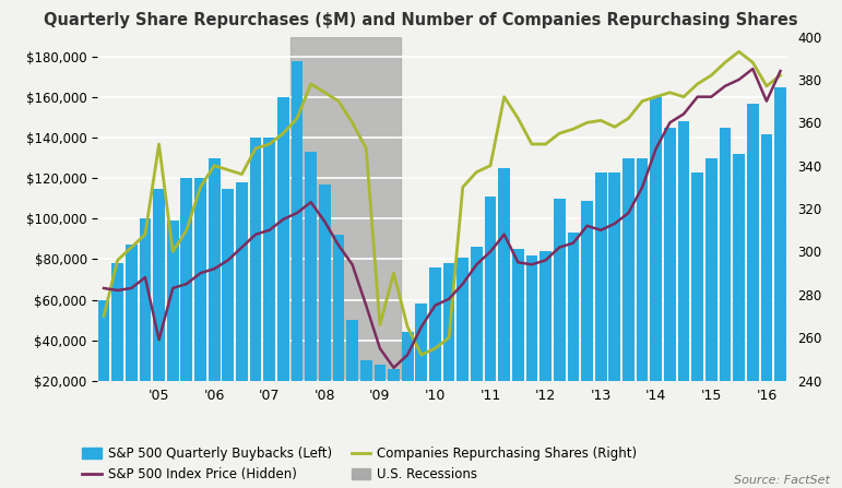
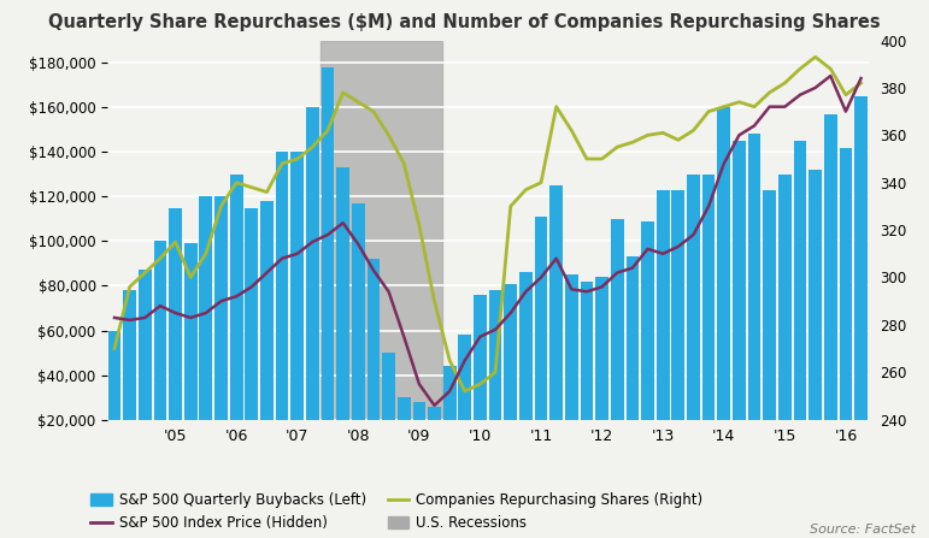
S&P 500 Index Price (Hidden)/'05: 259 -> 285
Companies Repurchasing Shares (Right)/'05: 350 -> 315
Companies Repurchasing Shares (Right)/'09: 266 -> 322
